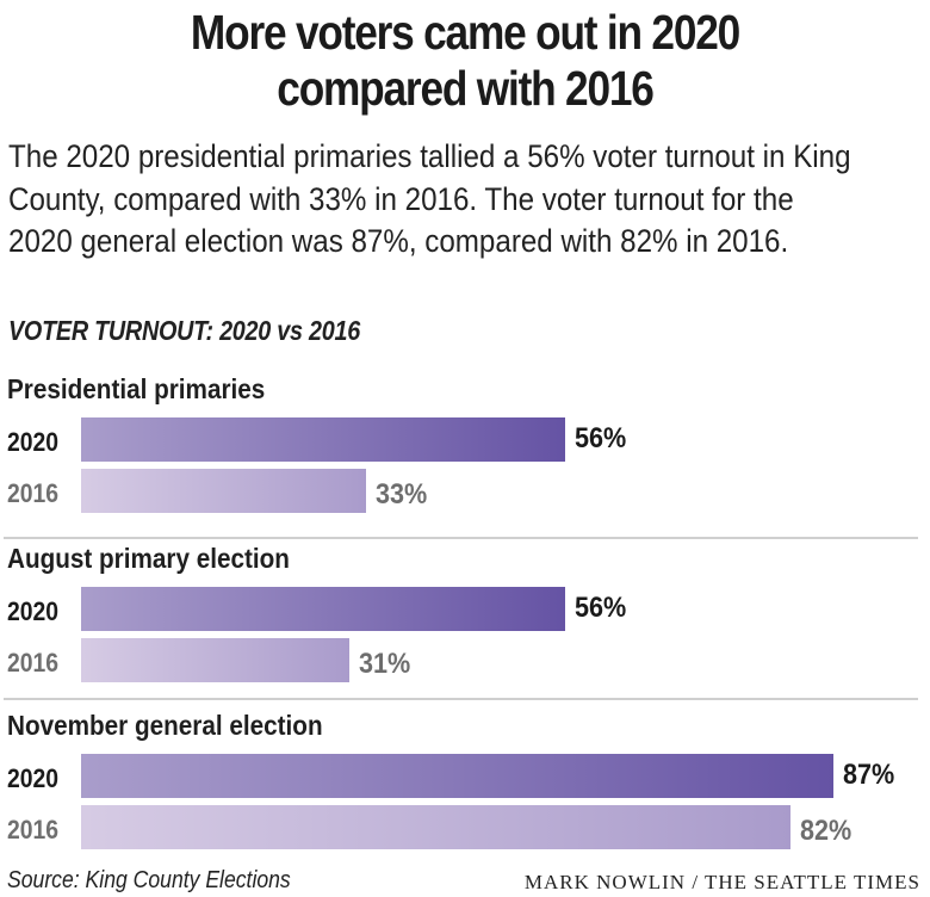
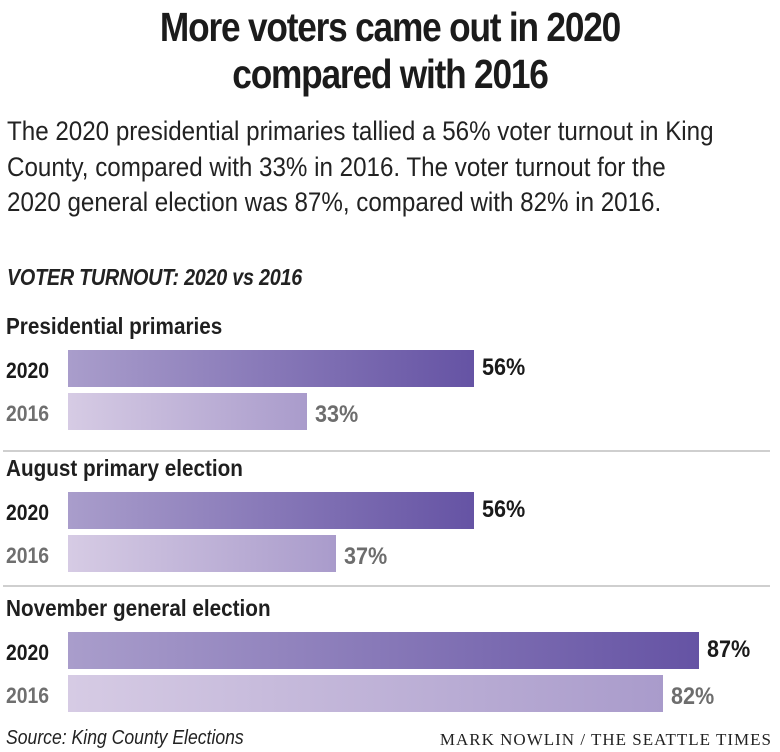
2016/August primary election: 31% -> 37%
